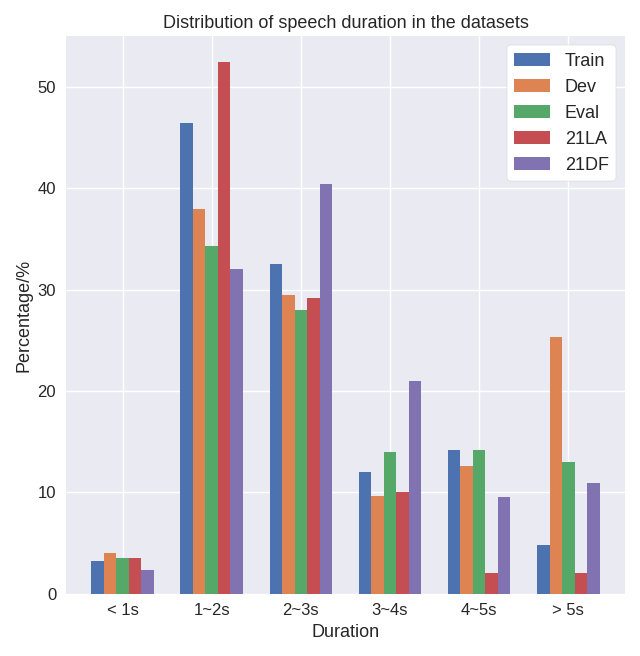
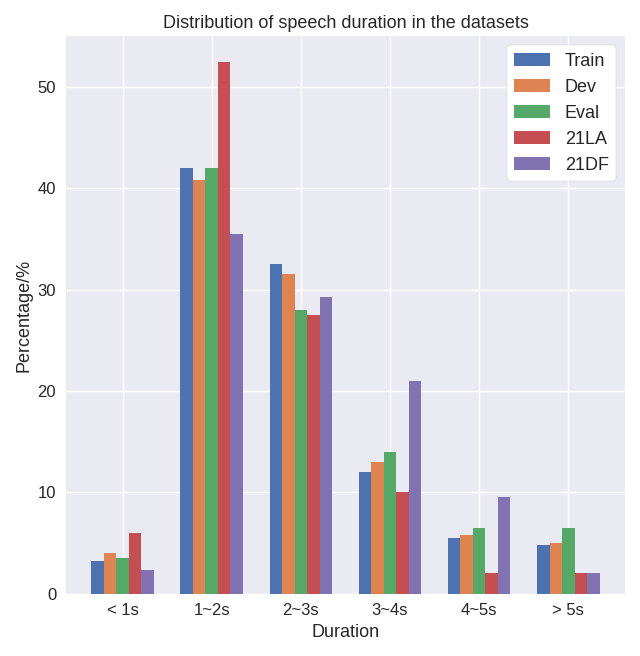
21LA/< 1s: 3.5 -> 6.0
Train/1~2s: 46.4 -> 42.0
Dev/1~2s: 38.0 -> 40.8
Eval/1~2s: 34.3 -> 42.0
21DF/1~2s: 32.0 -> 35.5
Dev/2~3s: 29.5 -> 31.5
21LA/2~3s: 29.2 -> 27.5
21DF/2~3s: 40.4 -> 29.3
Dev/3~4s: 9.6 -> 13.0
Train/4~5s: 14.2 -> 5.5
Dev/4~5s: 12.6 -> 5.8
Eval/4~5s: 14.2 -> 6.5
Dev/> 5s: 25.3 -> 5.0
Eval/> 5s: 13.0 -> 6.5
21DF/> 5s: 10.9 -> 2.0
